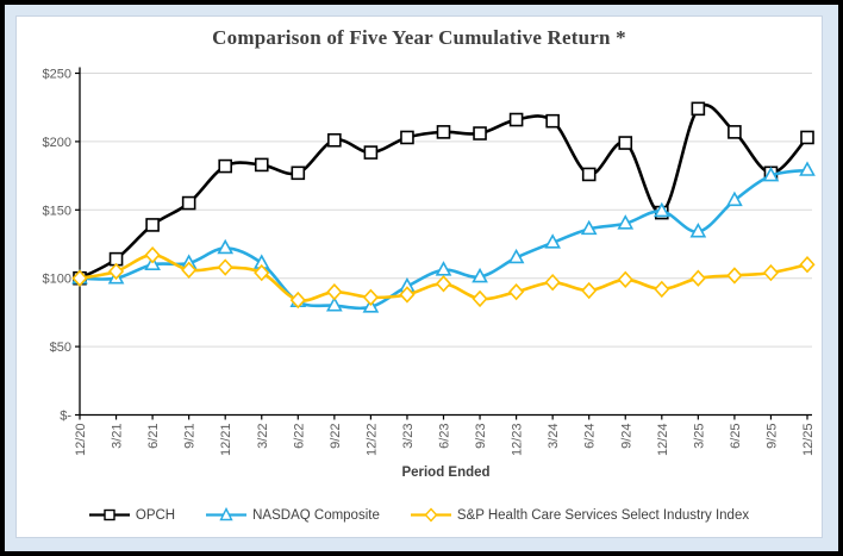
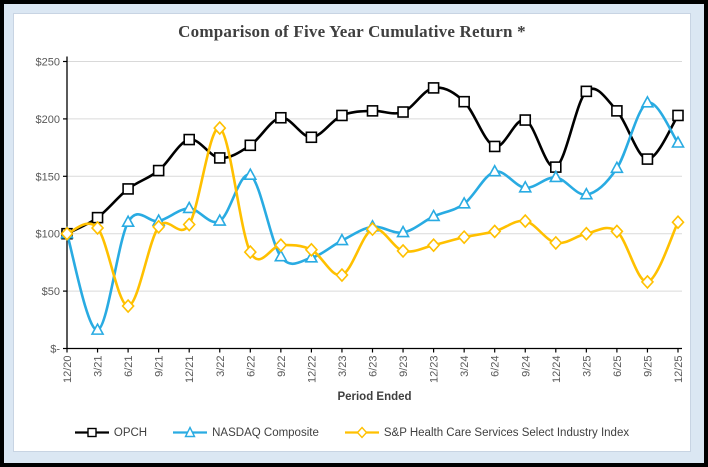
NASDAQ Composite/3/21: $100 -> $16
S&P Health Care Services Select Industry Index/6/21: $117 -> $37
OPCH/3/22: $183 -> $166
S&P Health Care Services Select Industry Index/3/22: $104 -> $192
NASDAQ Composite/6/22: $83 -> $151
OPCH/12/22: $192 -> $184
S&P Health Care Services Select Industry Index/3/23: $88 -> $64
S&P Health Care Services Select Industry Index/6/23: $96 -> $104
OPCH/12/23: $216 -> $227
NASDAQ Composite/6/24: $136 -> $154
S&P Health Care Services Select Industry Index/6/24: $91 -> $102
S&P Health Care Services Select Industry Index/9/24: $99 -> $111
OPCH/12/24: $148 -> $158
OPCH/9/25: $177 -> $165
NASDAQ Composite/9/25: $175 -> $214
S&P Health Care Services Select Industry Index/9/25: $104 -> $58
